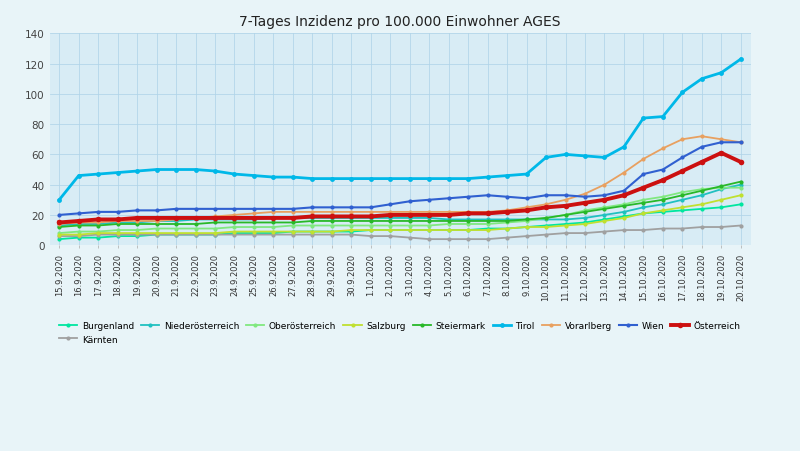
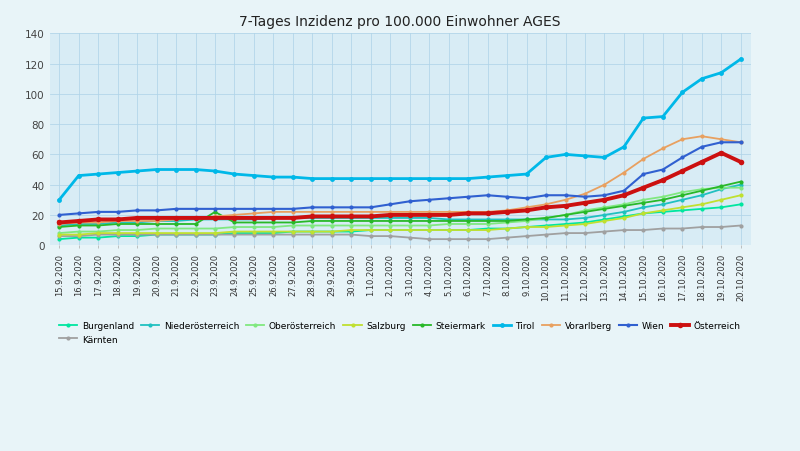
Steiermark/23.9.2020: 15 -> 22
